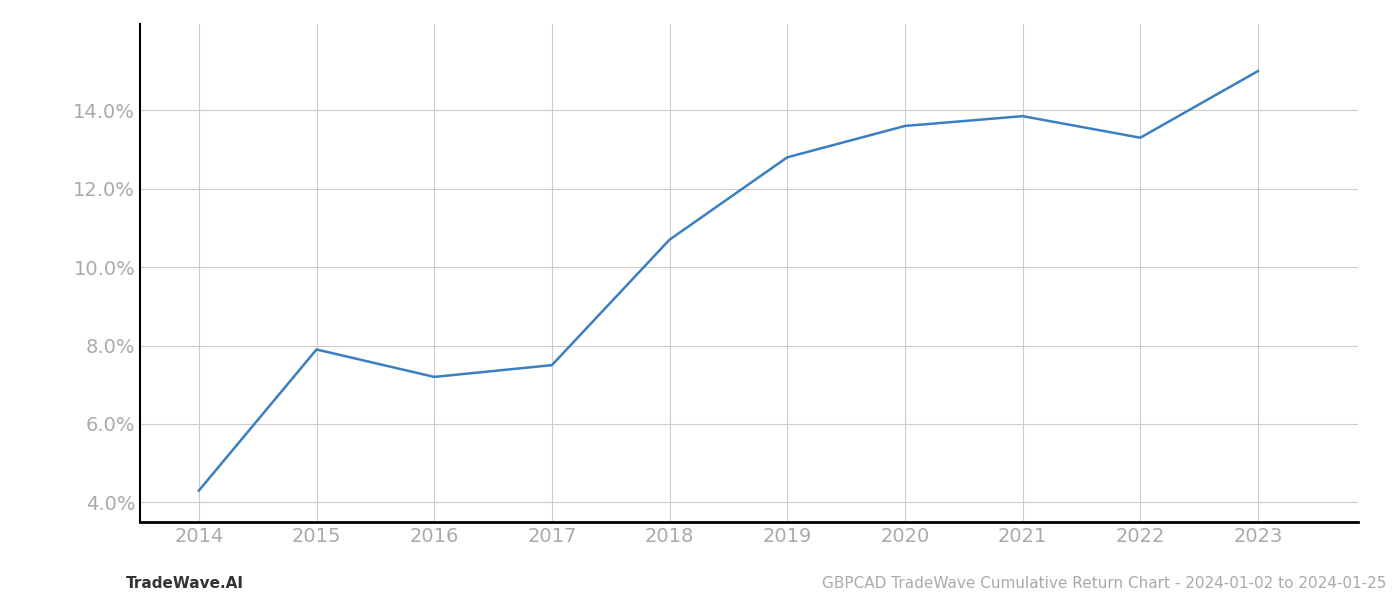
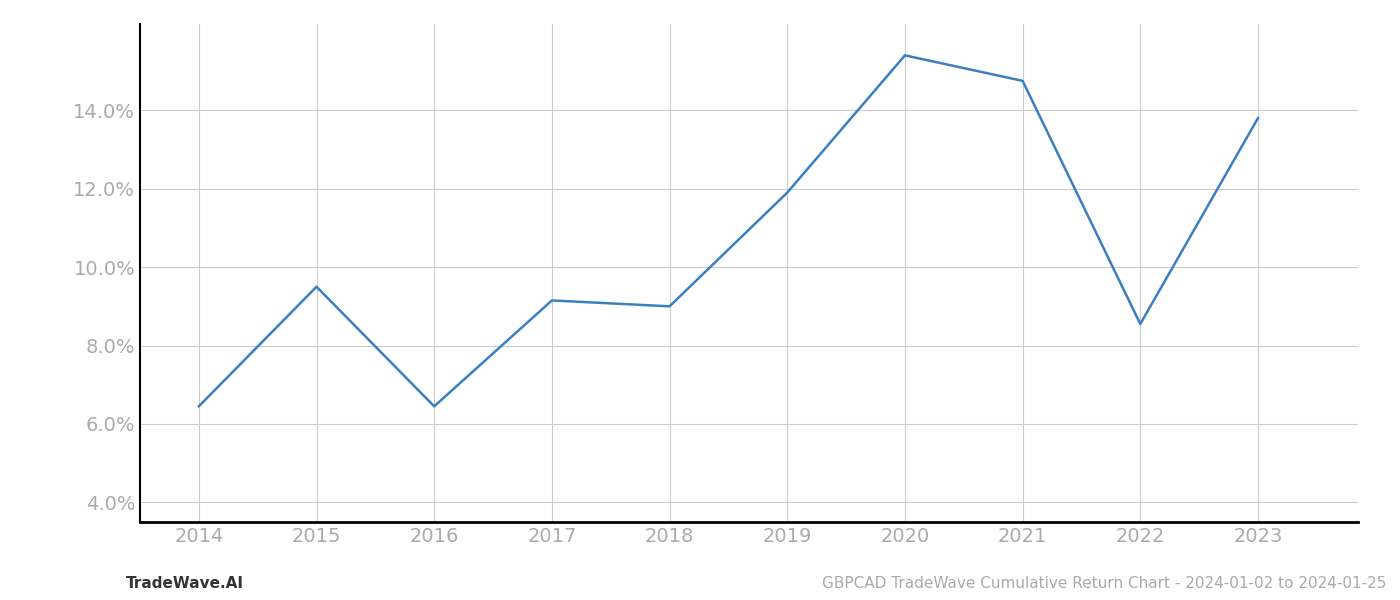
2014: 4.30% -> 6.45%
2015: 7.90% -> 9.50%
2016: 7.20% -> 6.45%
2017: 7.50% -> 9.15%
2018: 10.70% -> 9.00%
2019: 12.80% -> 11.90%
2020: 13.60% -> 15.40%
2021: 13.85% -> 14.75%
2022: 13.30% -> 8.55%
2023: 15.00% -> 13.80%
